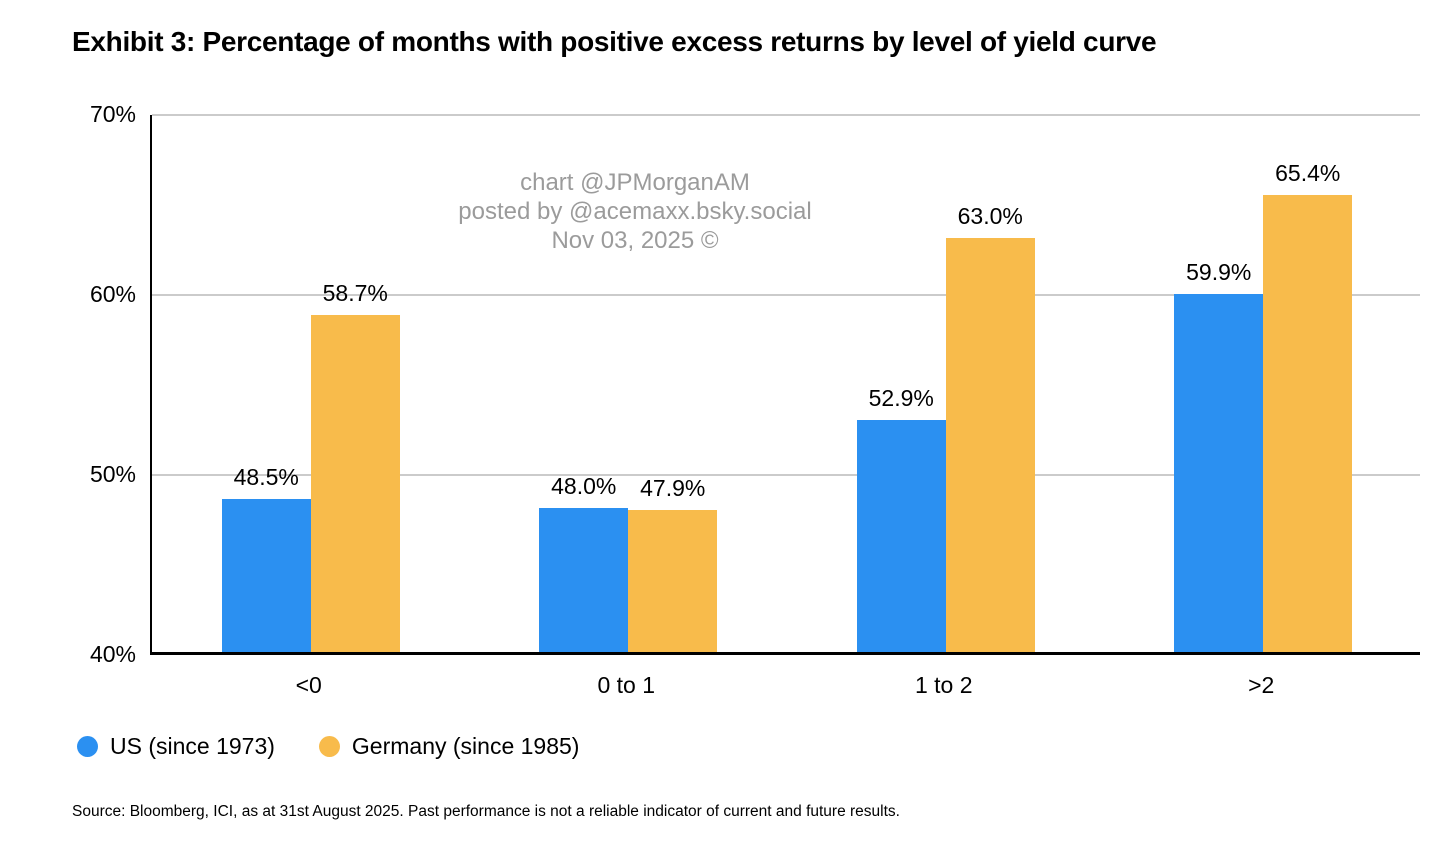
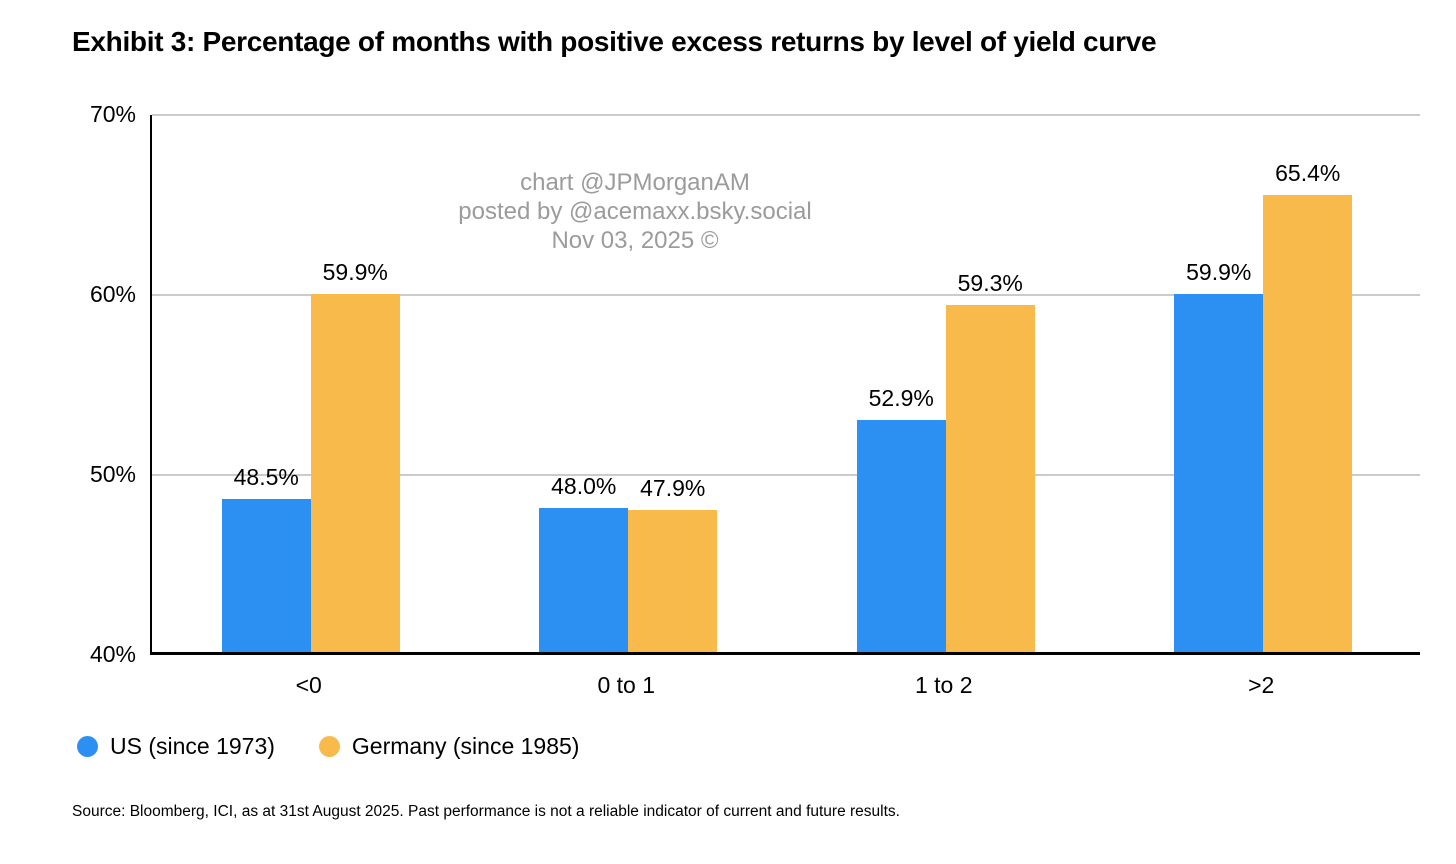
Germany (since 1985)/<0: 58.7% -> 59.9%
Germany (since 1985)/1 to 2: 63.0% -> 59.3%
